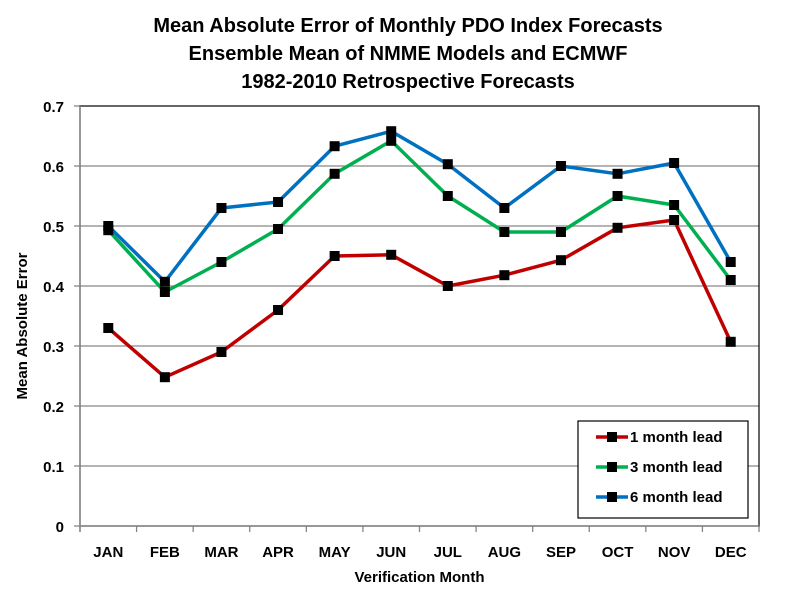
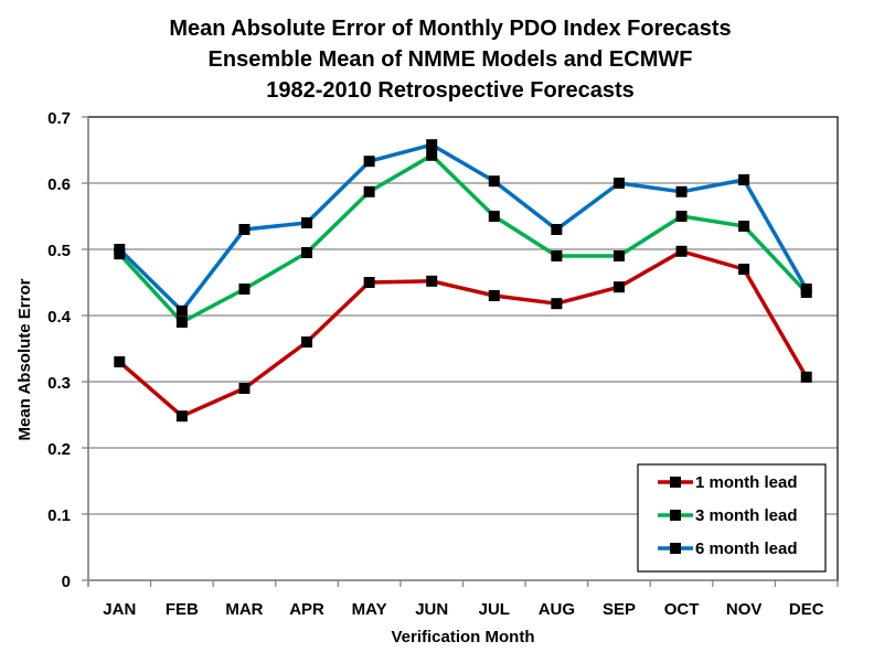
1 month lead/JUL: 0.40 -> 0.43
1 month lead/NOV: 0.51 -> 0.47
3 month lead/DEC: 0.41 -> 0.43
